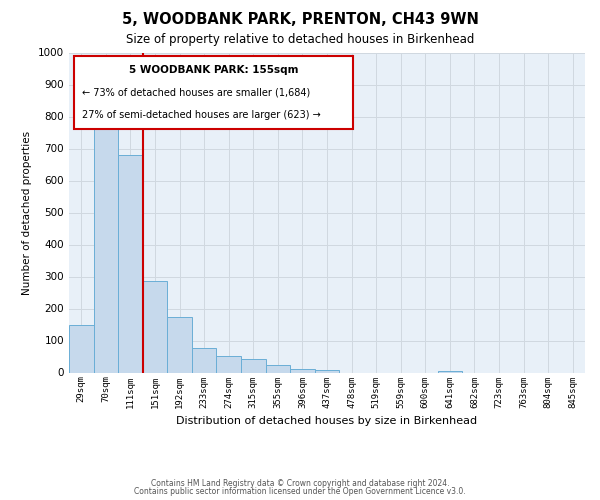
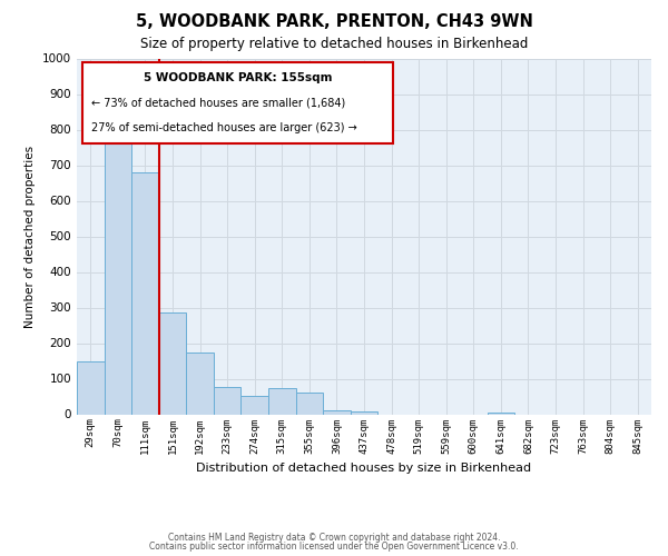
315sqm: 42 -> 75
355sqm: 22 -> 60
